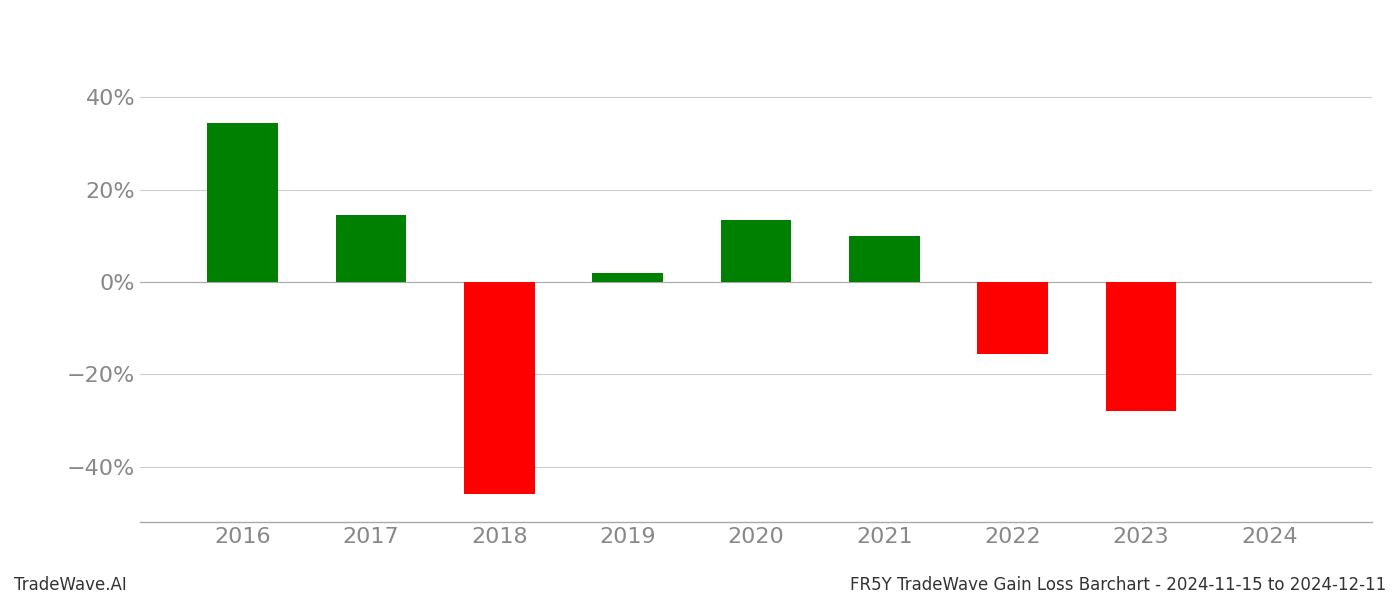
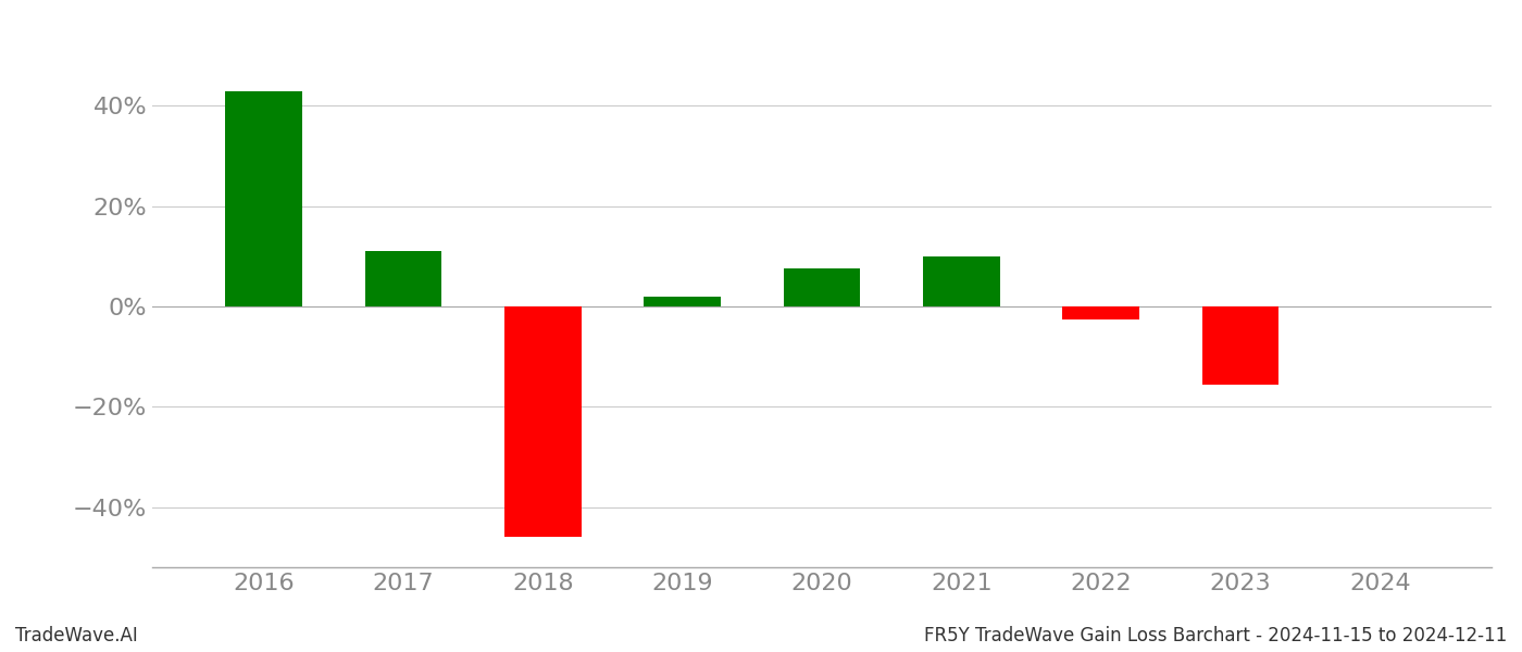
2016: 34.5% -> 43.0%
2017: 14.5% -> 11.0%
2020: 13.5% -> 7.5%
2022: -15.5% -> -2.5%
2023: -28.0% -> -15.5%
